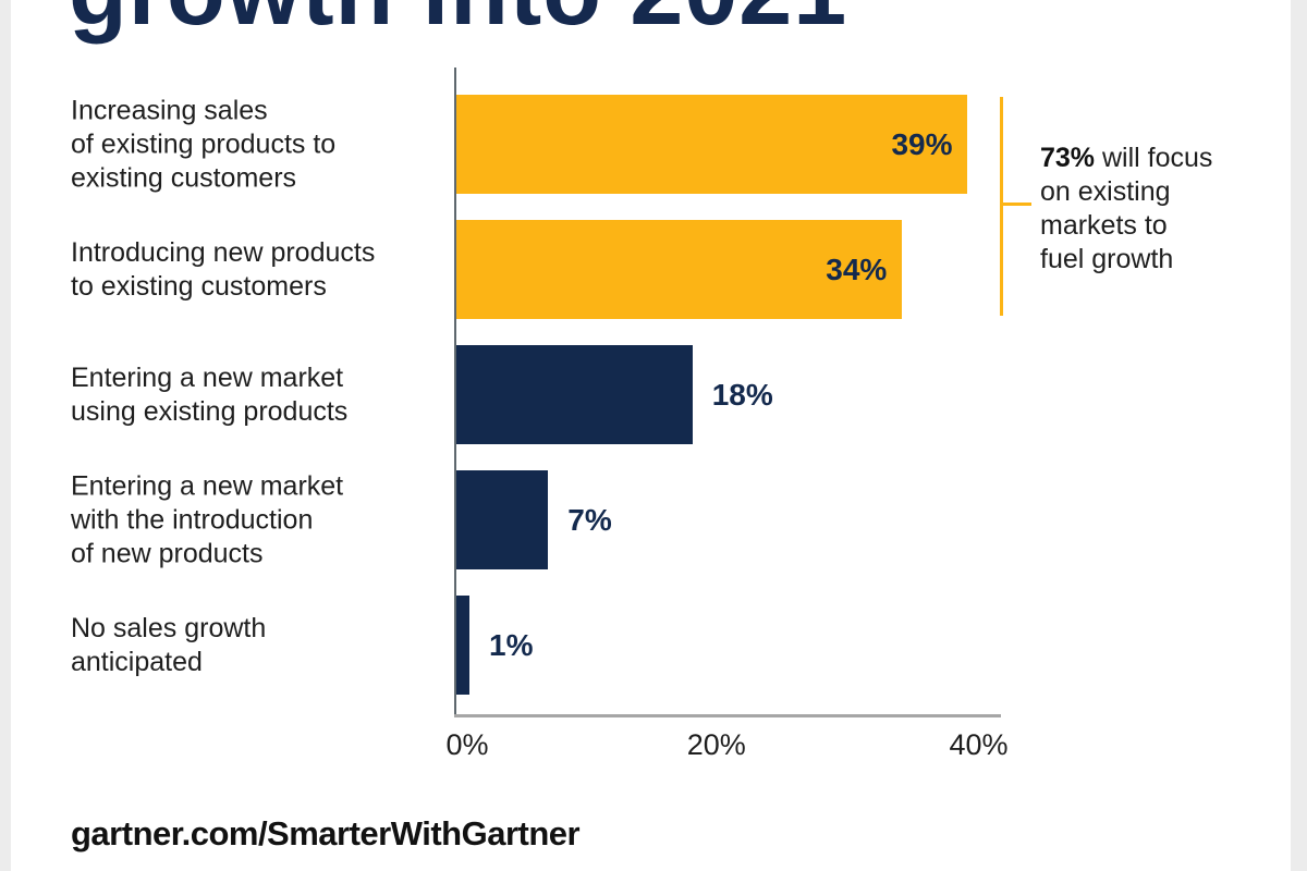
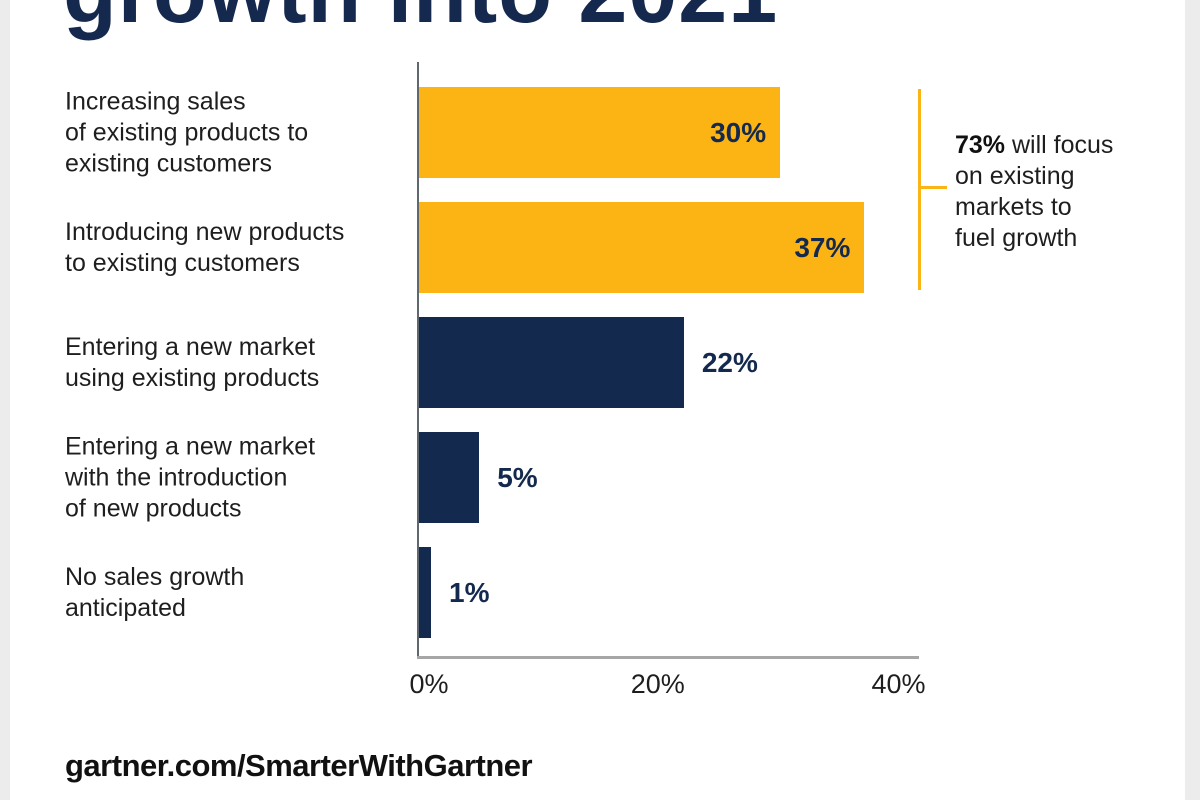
Increasing sales of existing products to existing customers: 39% -> 30%
Introducing new products to existing customers: 34% -> 37%
Entering a new market using existing products: 18% -> 22%
Entering a new market with the introduction of new products: 7% -> 5%
